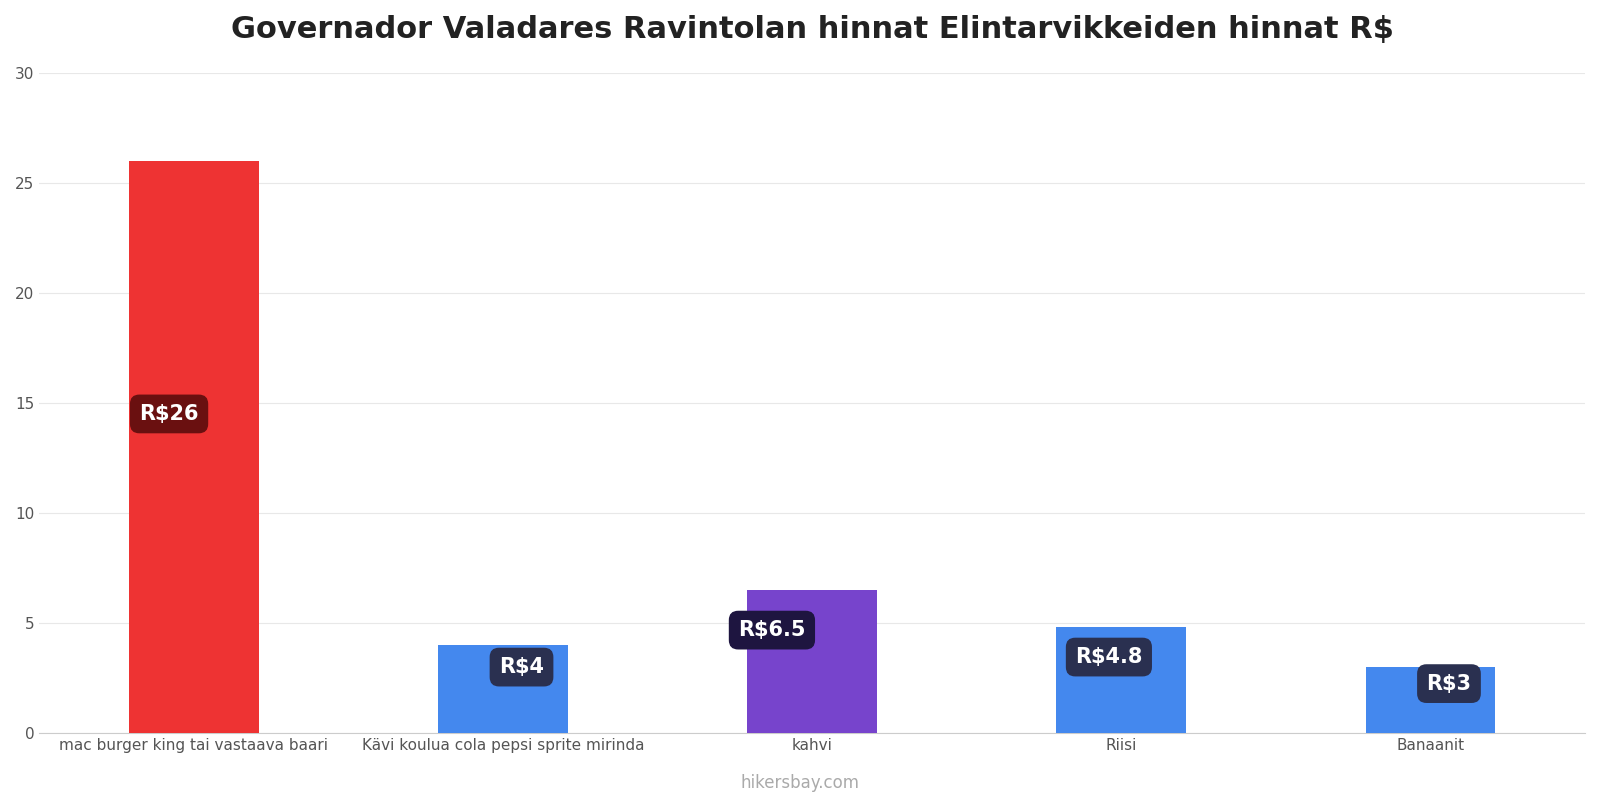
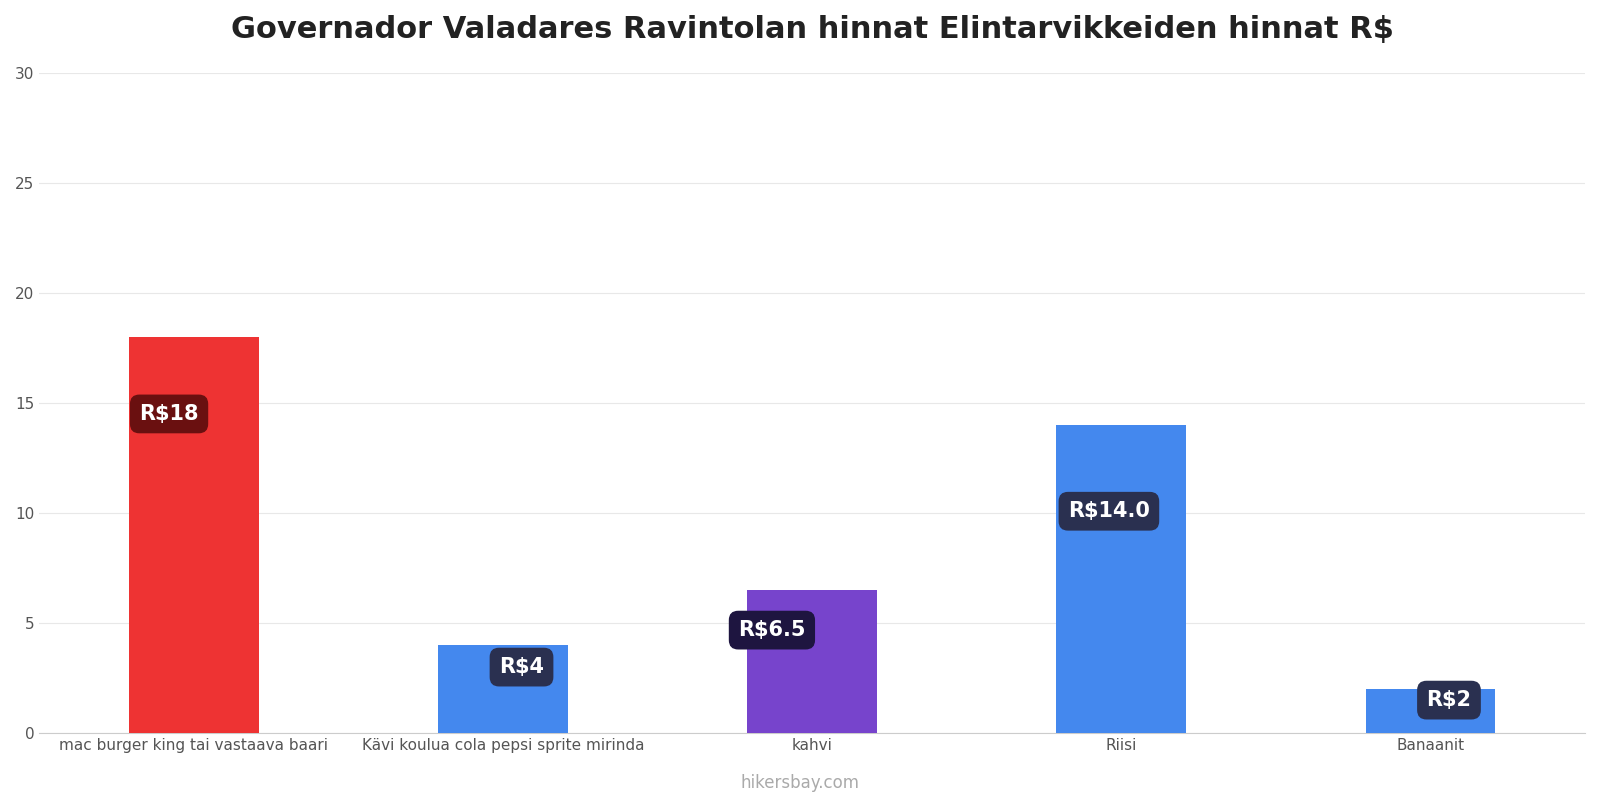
mac burger king tai vastaava baari: R$26 -> R$18
Riisi: R$4.8 -> R$14.0
Banaanit: R$3 -> R$2
